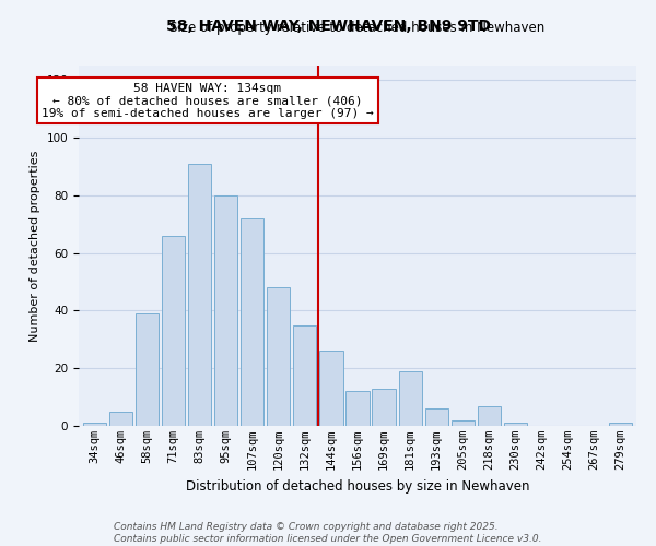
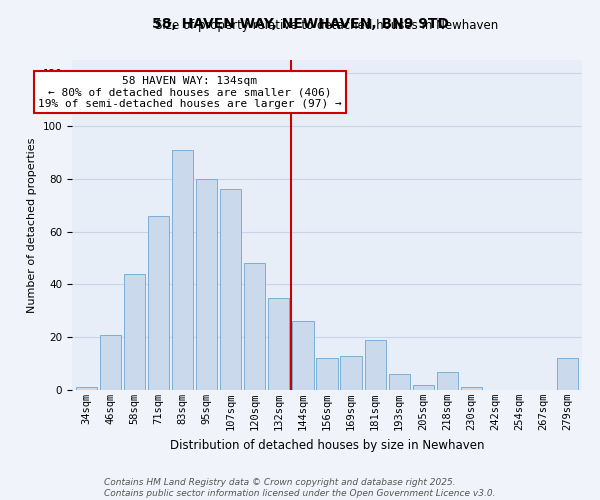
46sqm: 5 -> 21
58sqm: 39 -> 44
107sqm: 72 -> 76
279sqm: 1 -> 12
